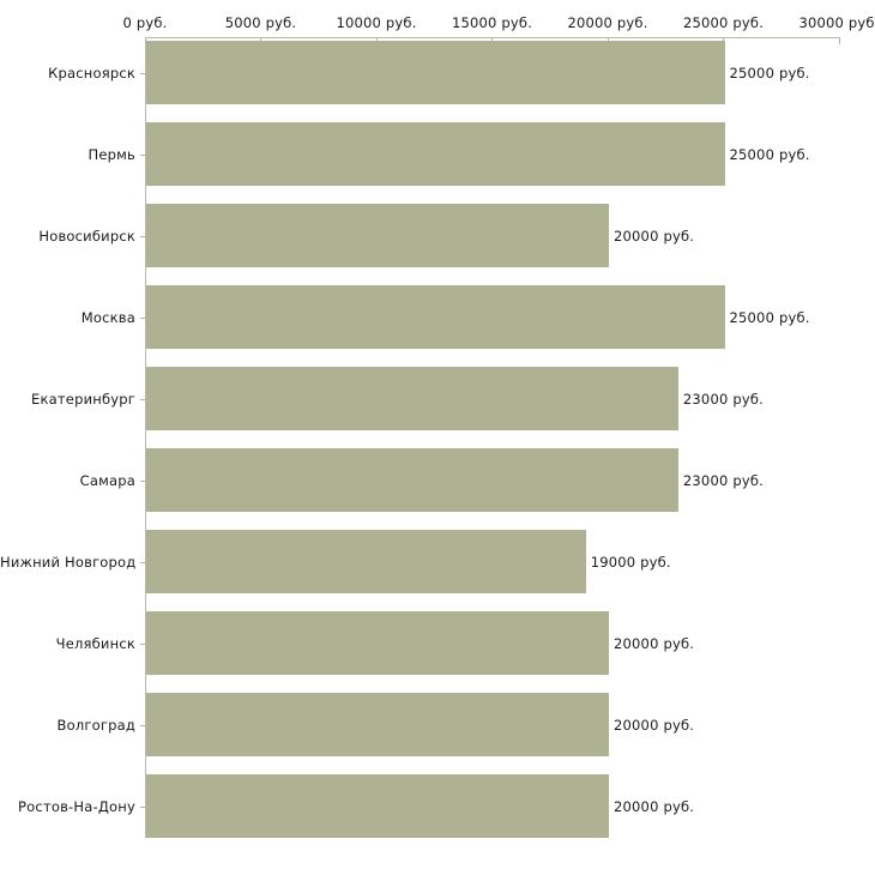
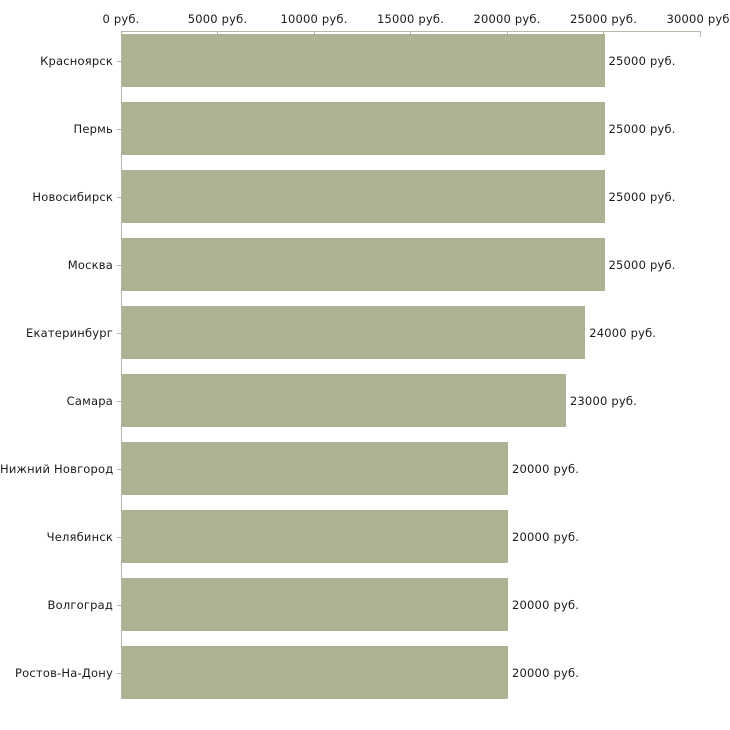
Новосибирск: 20000 -> 25000
Екатеринбург: 23000 -> 24000
Нижний Новгород: 19000 -> 20000
